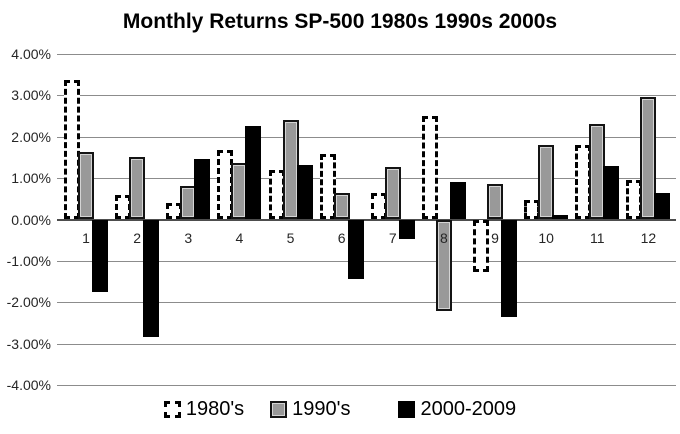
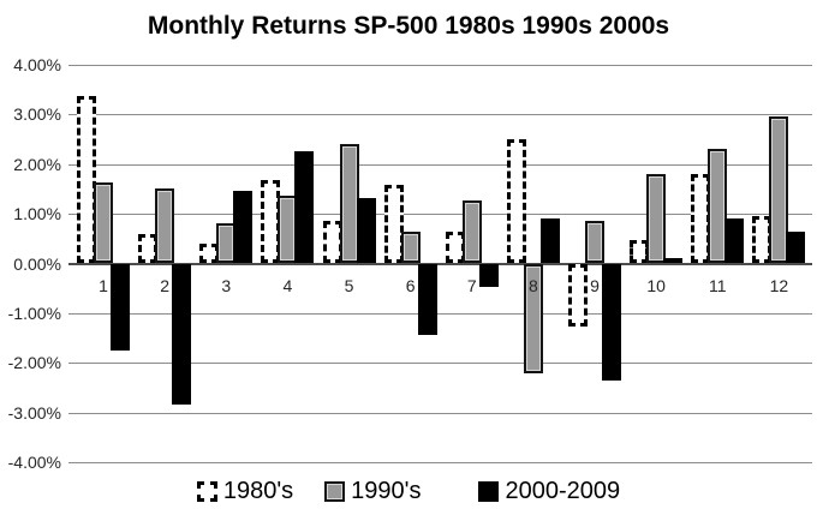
1980's/5: 1.2% -> 0.9%
2000-2009/11: 1.3% -> 0.9%
